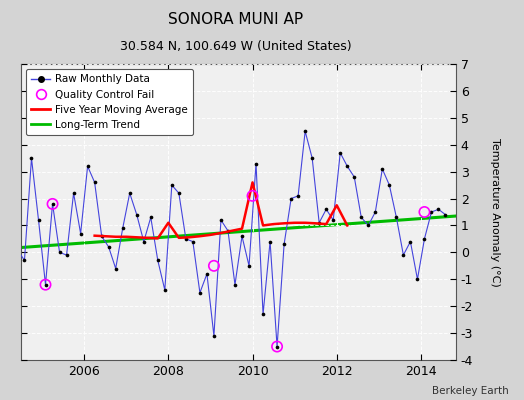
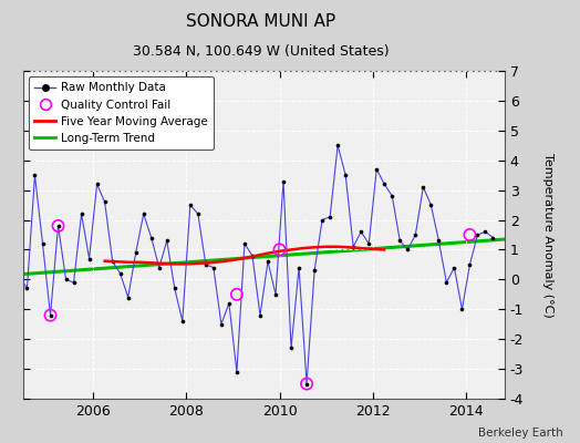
Five Year Moving Average/2008: 1.10 -> 0.52
Quality Control Fail/2010: 2.1 -> 1.0
Five Year Moving Average/2010: 2.60 -> 0.95
Five Year Moving Average/2012: 1.75 -> 1.02
